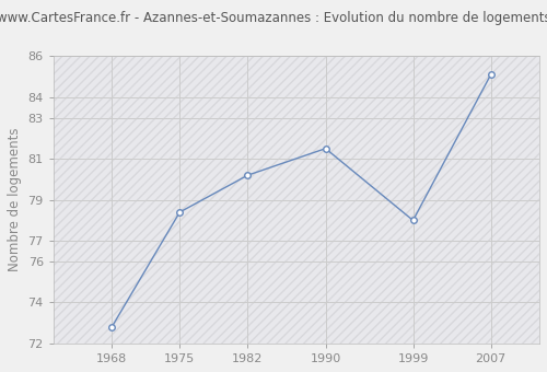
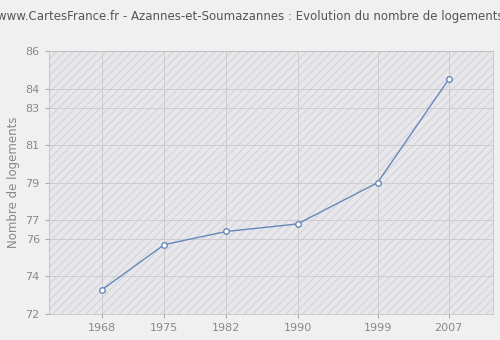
1968: 72.8 -> 73.3
1975: 78.4 -> 75.7
1982: 80.2 -> 76.4
1990: 81.5 -> 76.8
1999: 78.0 -> 79.0
2007: 85.1 -> 84.5
